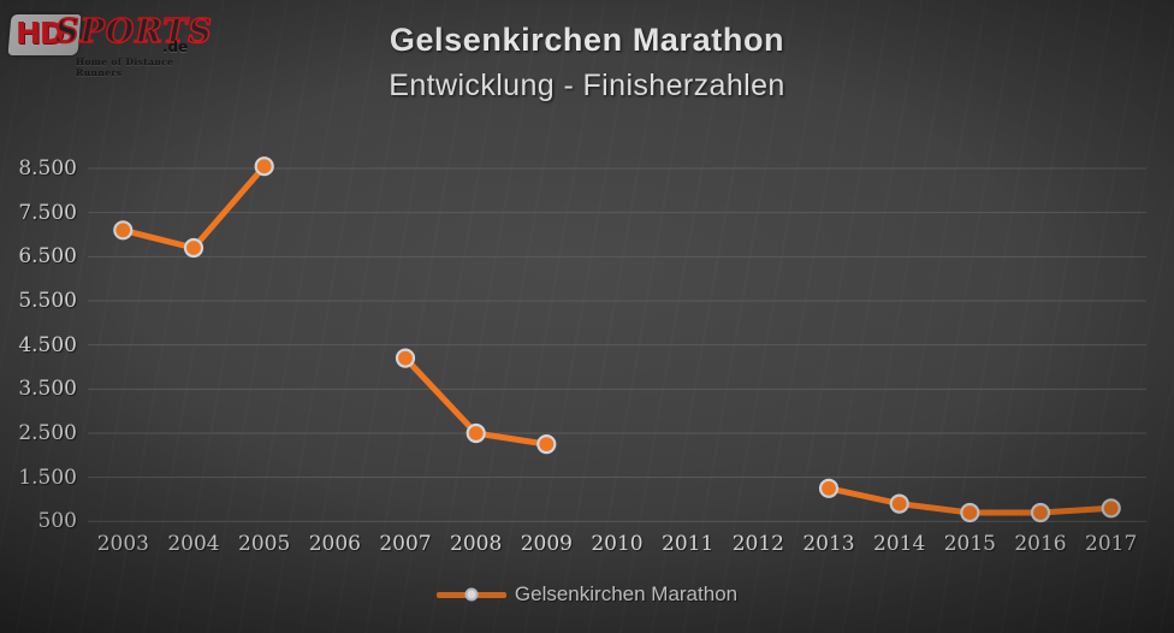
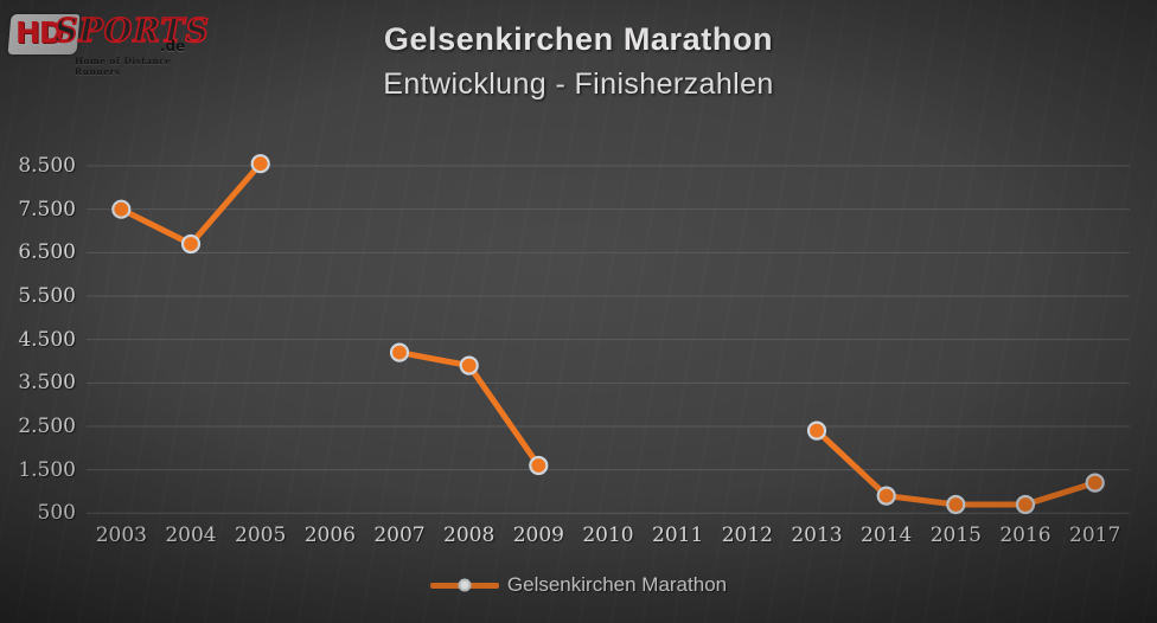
2003: 7100 -> 7500
2008: 2500 -> 3900
2009: 2200 -> 1600
2013: 1200 -> 2400
2017: 800 -> 1200
